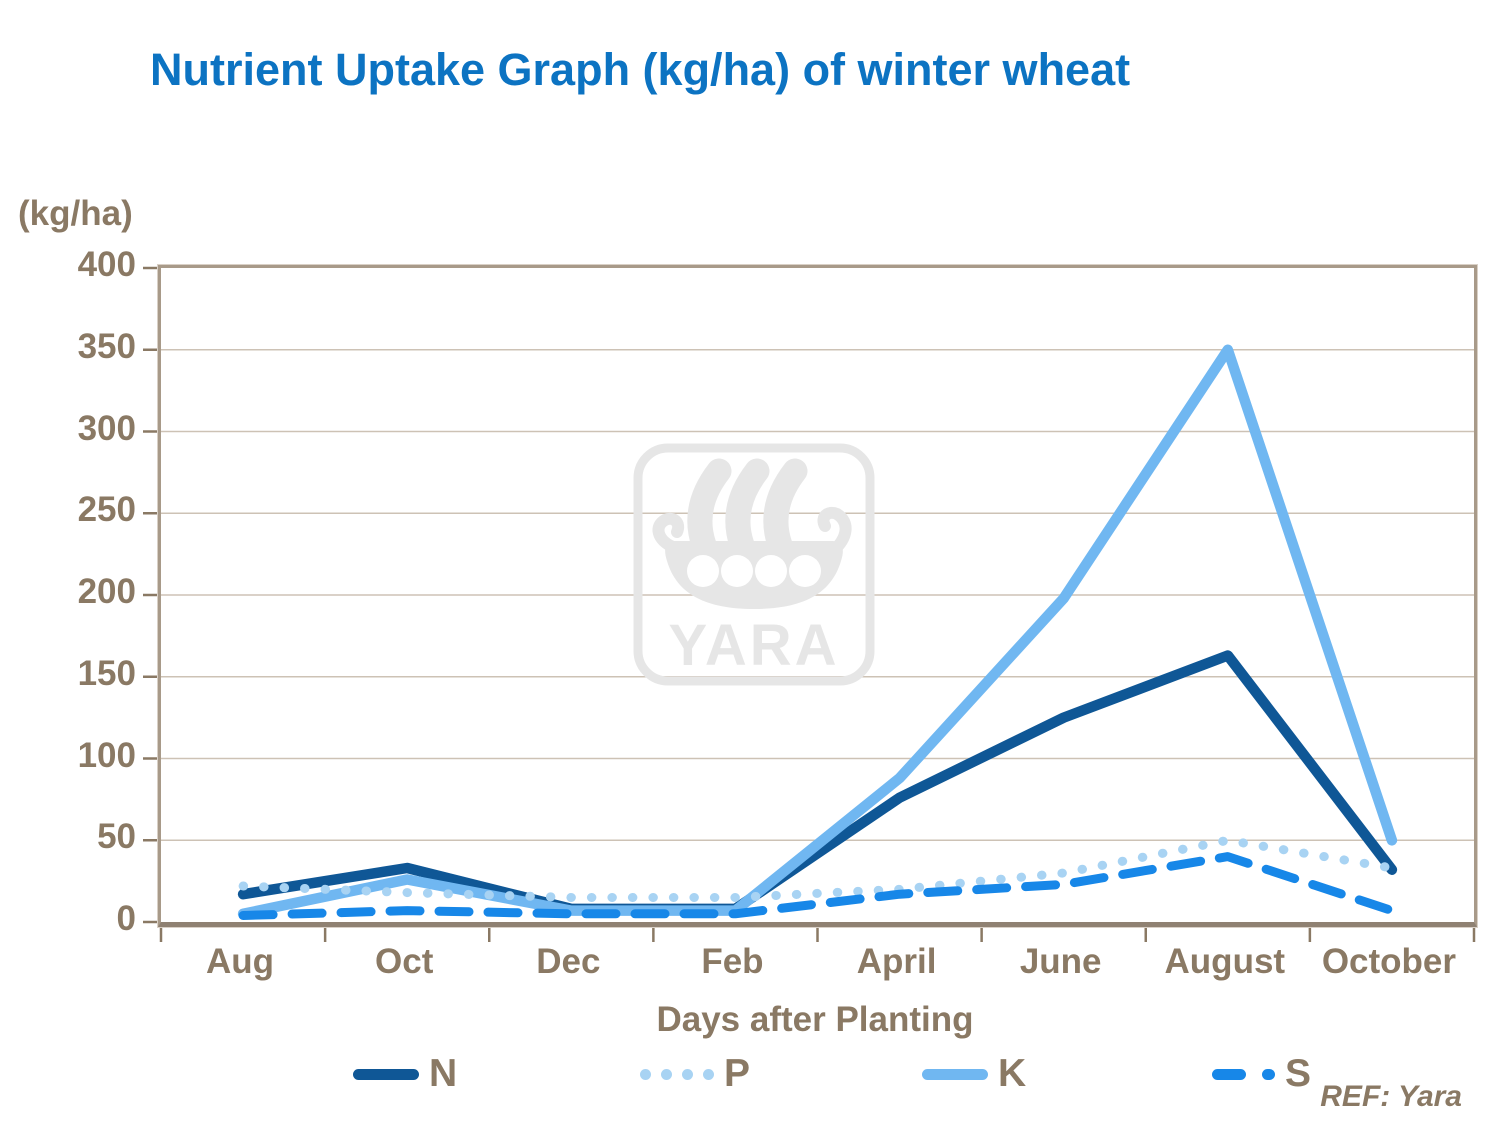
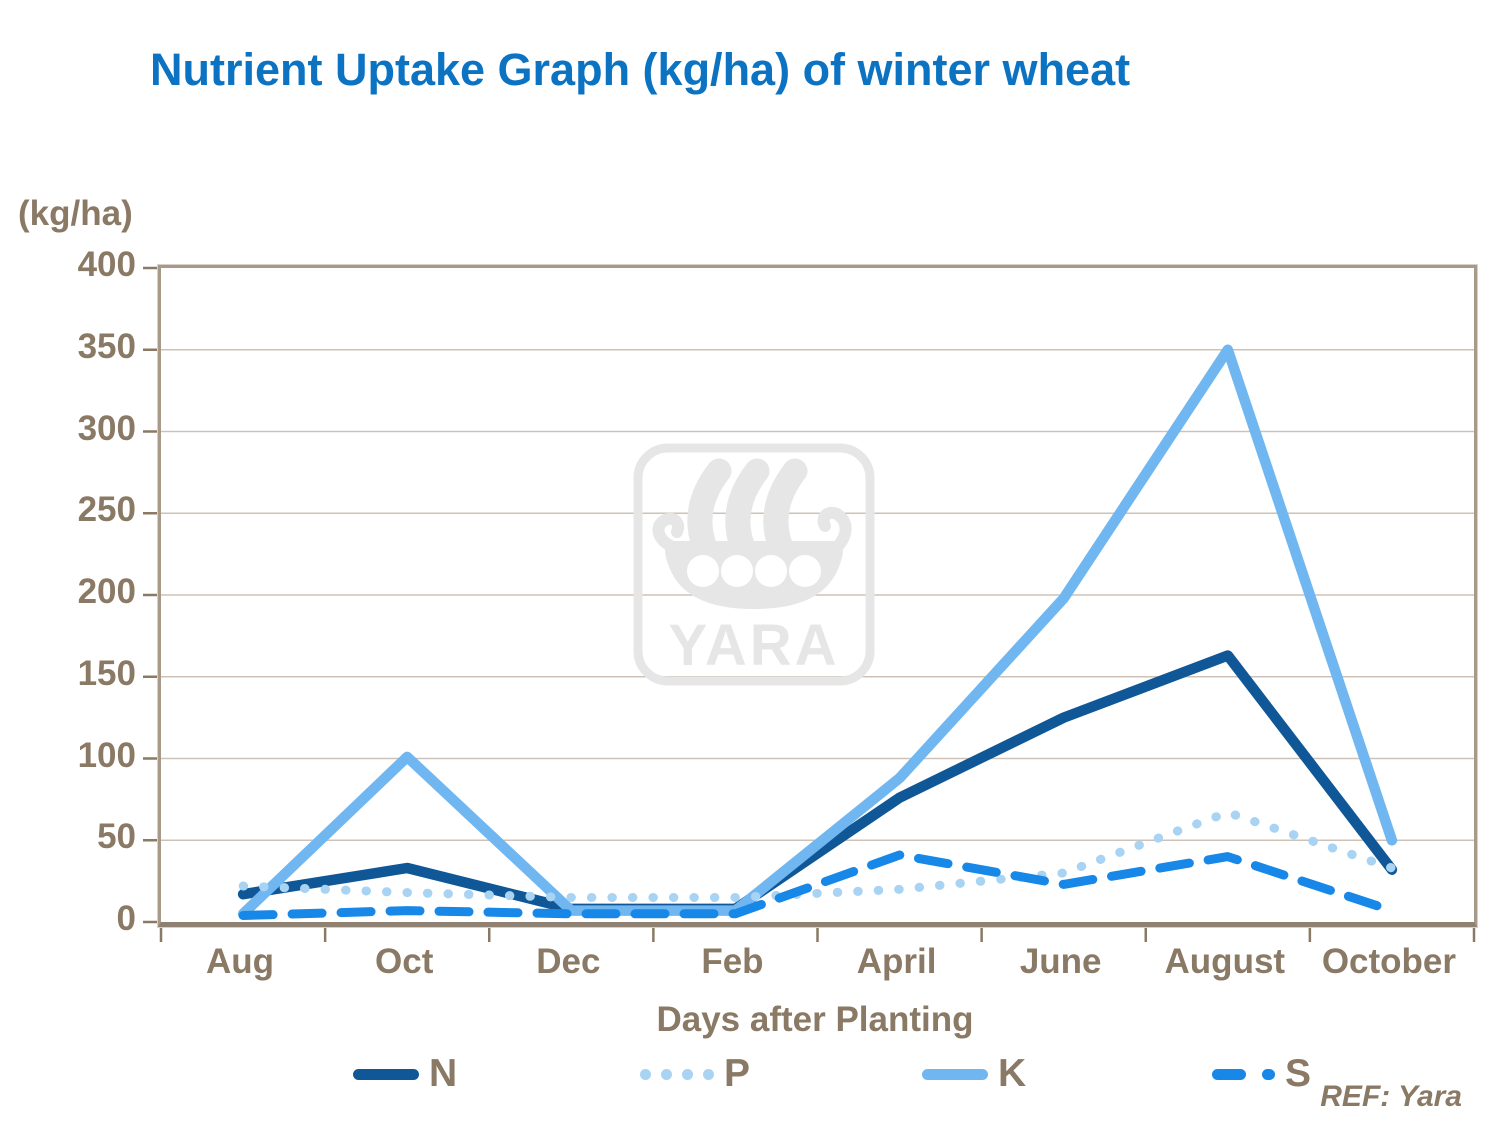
K/Oct: 26 -> 101
S/April: 17 -> 41
P/August: 50 -> 67
